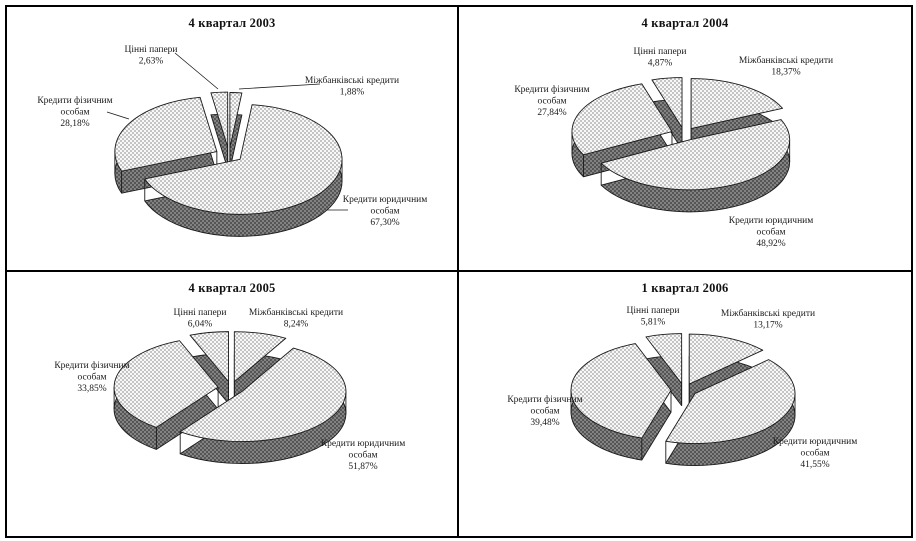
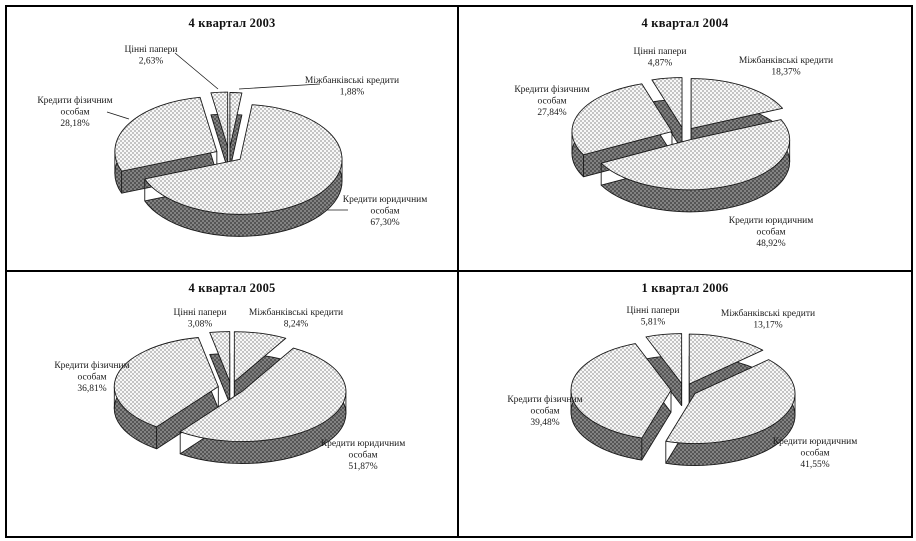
4 квартал 2005/Кредити фізичним особам: 33,85% -> 36,81%
4 квартал 2005/Цінні папери: 6,04% -> 3,08%
